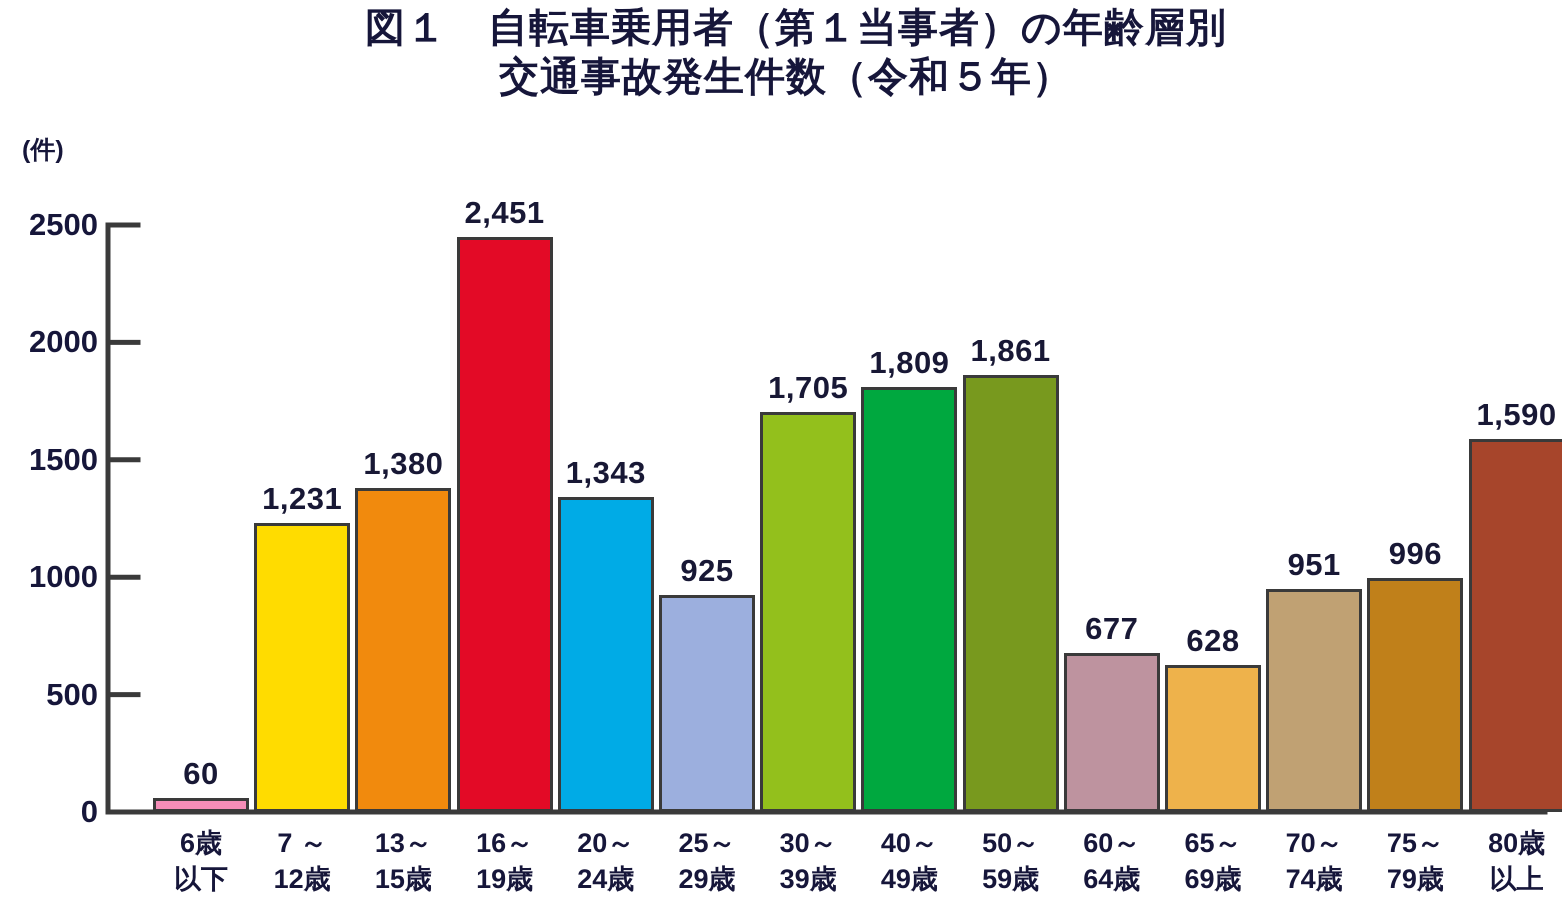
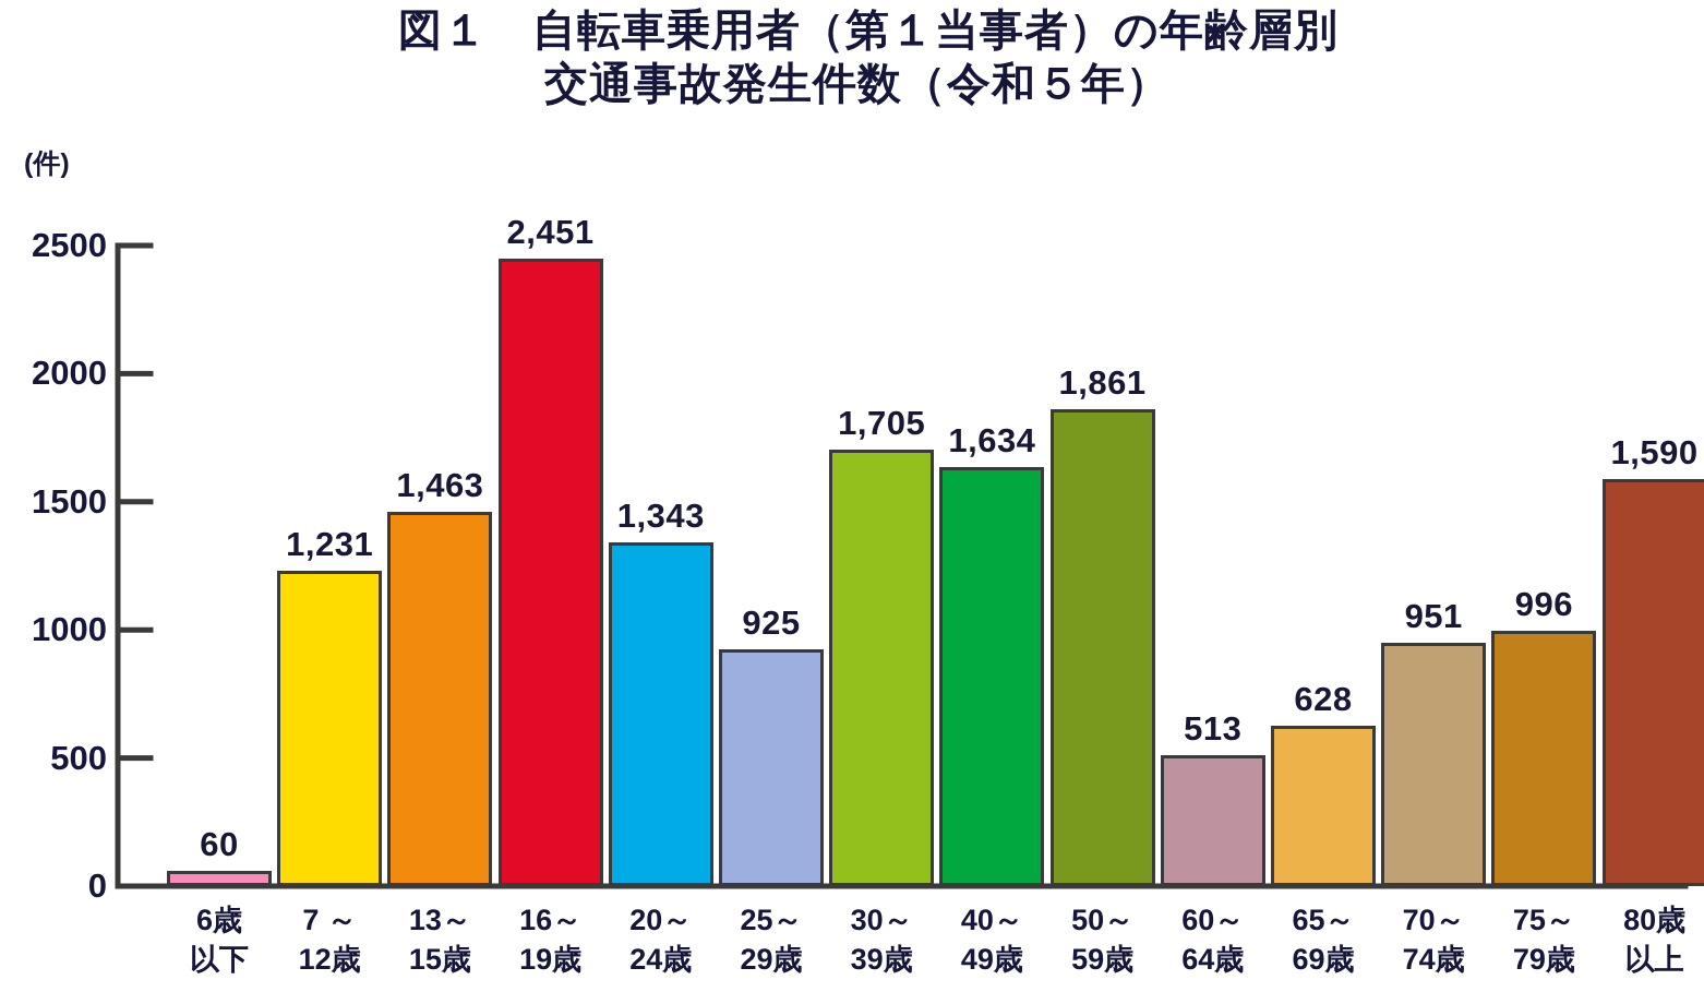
13～ 15歳: 1,380 -> 1,463
40～ 49歳: 1,809 -> 1,634
60～ 64歳: 677 -> 513
